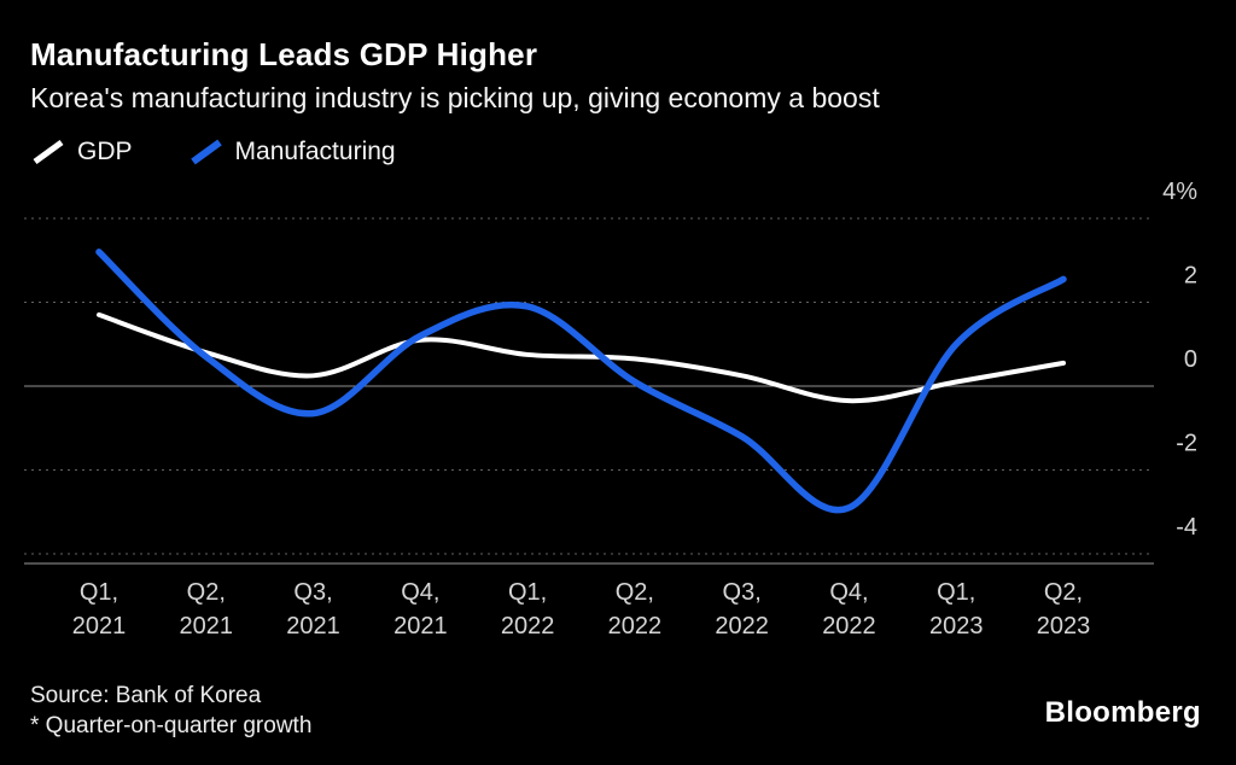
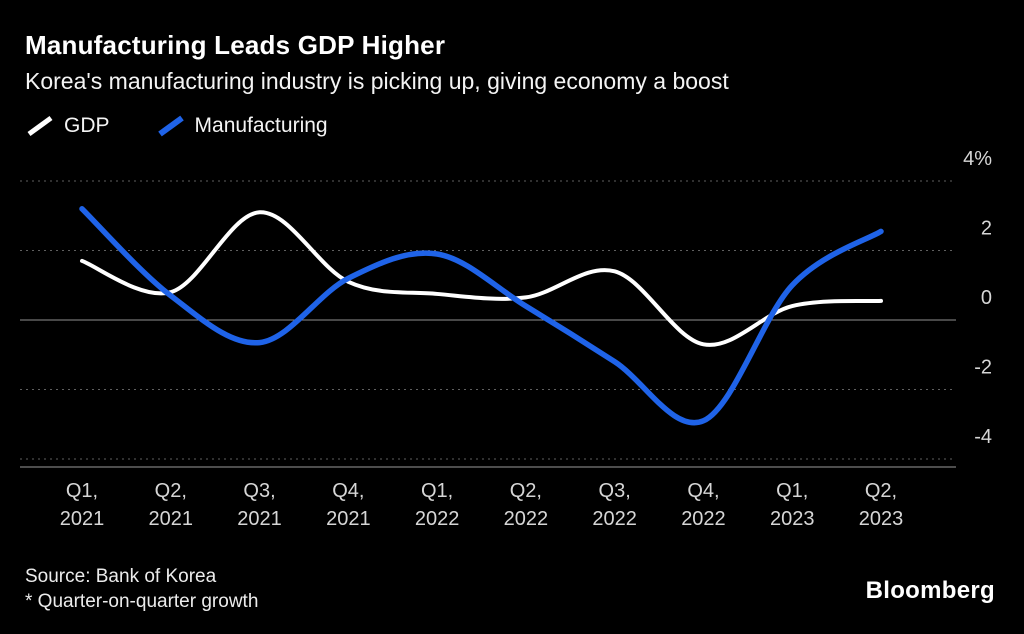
GDP/Q3, 2021: 0.2% -> 3.1%
Manufacturing/Q2, 2022: 0.1% -> 0.4%
GDP/Q3, 2022: 0.2% -> 1.4%
GDP/Q4, 2022: -0.3% -> -0.7%
GDP/Q1, 2023: 0.1% -> 0.4%
